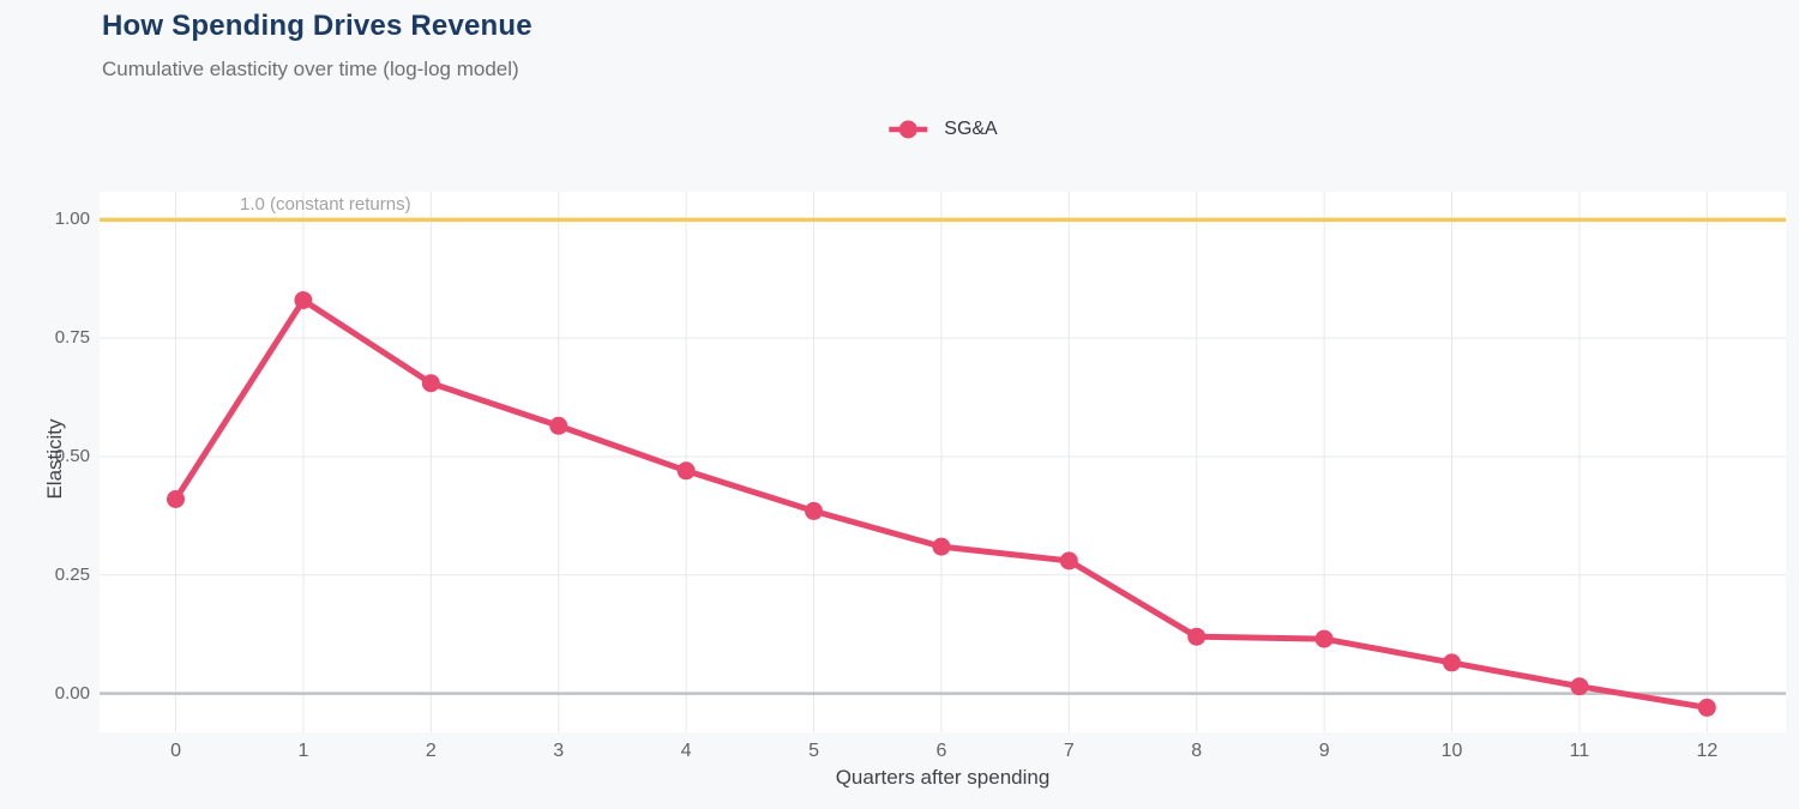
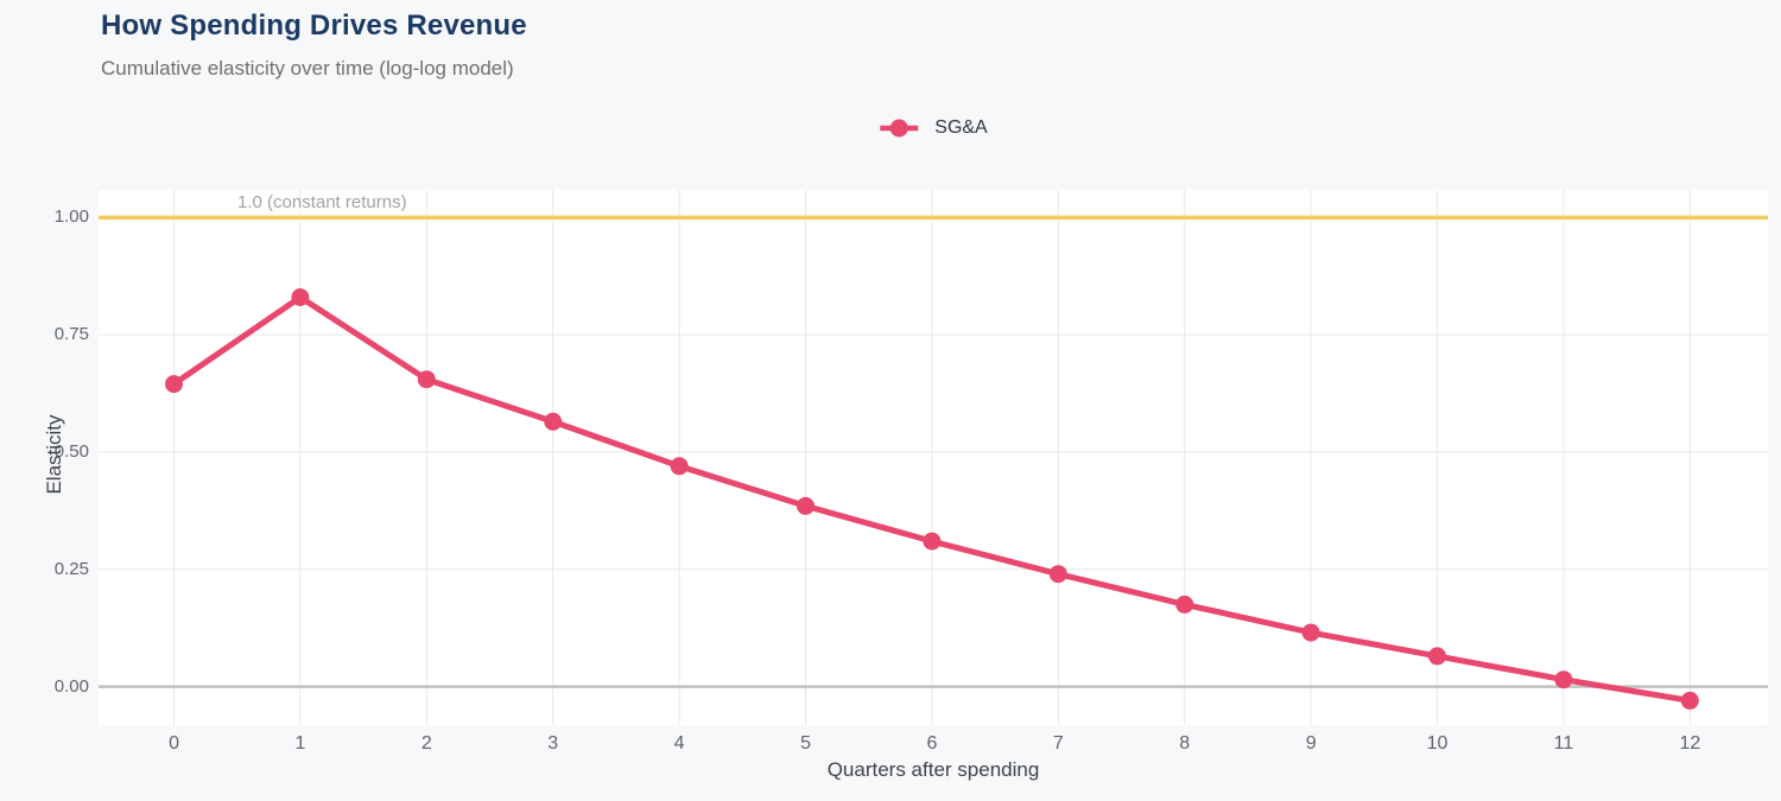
0: 0.41 -> 0.65
7: 0.28 -> 0.24
8: 0.12 -> 0.17
